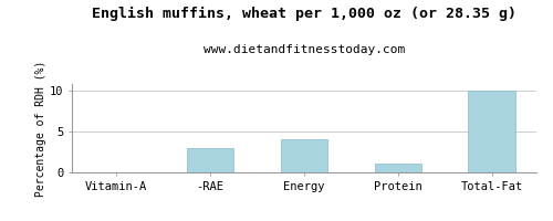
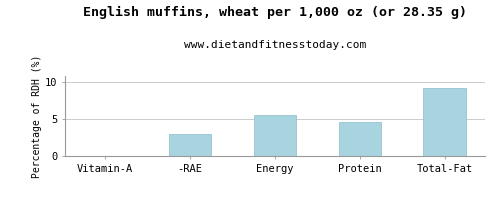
Energy: 4.0 -> 5.6
Protein: 1.1 -> 4.6
Total-Fat: 10.0 -> 9.2
